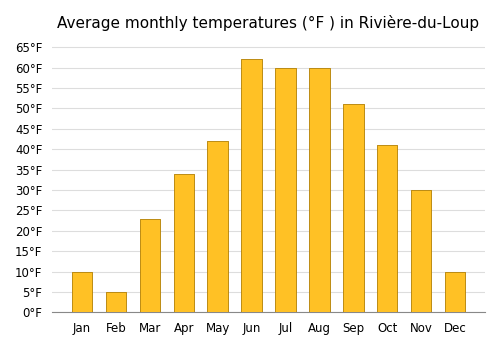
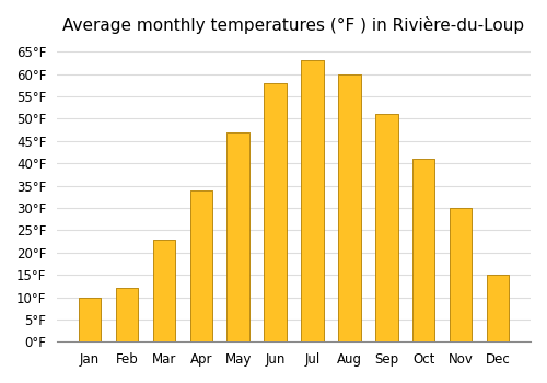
Feb: 5°F -> 12°F
May: 42°F -> 47°F
Jun: 62°F -> 58°F
Jul: 60°F -> 63°F
Dec: 10°F -> 15°F
